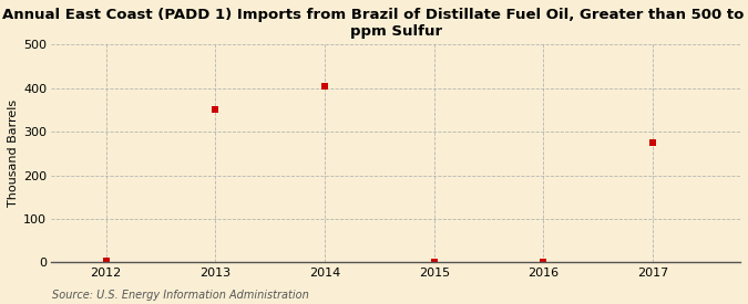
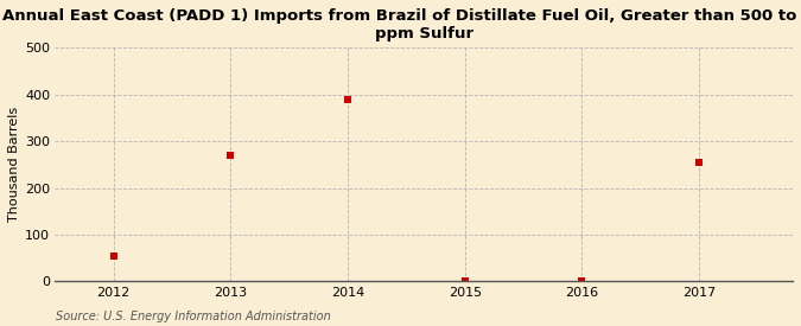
2012: 3 -> 55
2013: 350 -> 270
2014: 405 -> 390
2017: 275 -> 255
